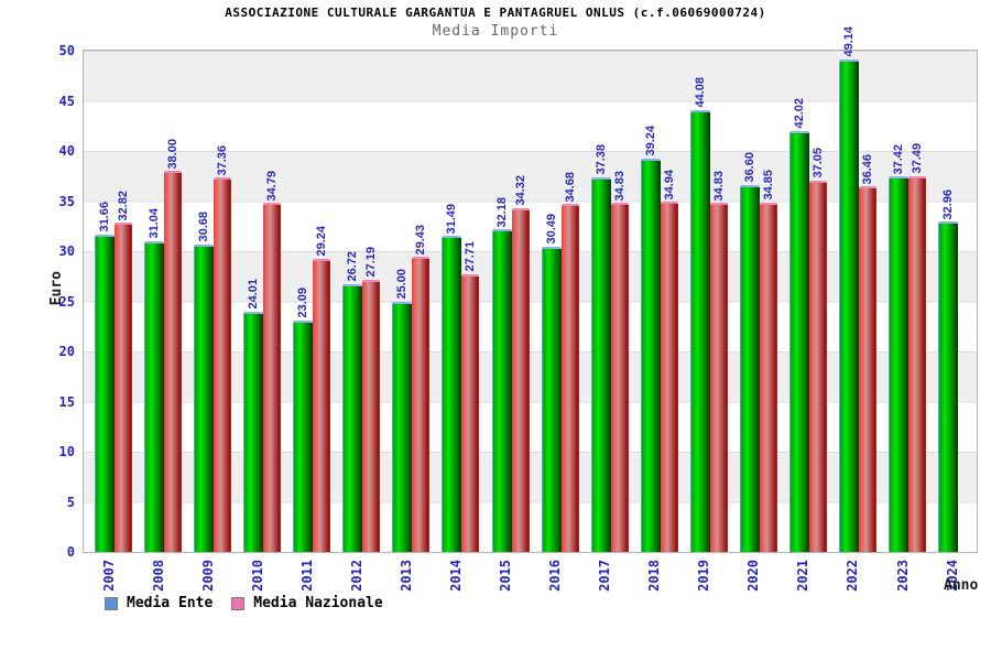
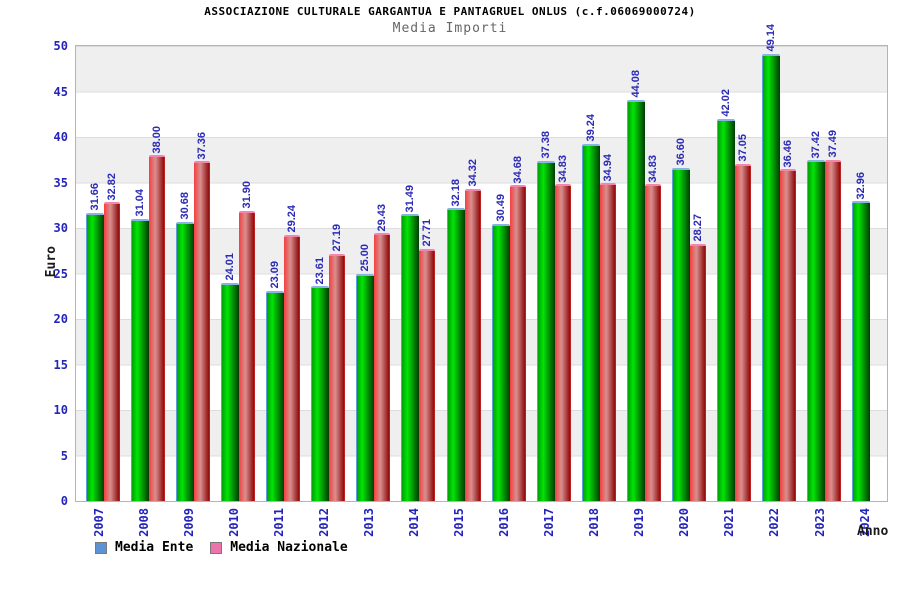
Media Nazionale/2010: 34.79 -> 31.90
Media Ente/2012: 26.72 -> 23.61
Media Nazionale/2020: 34.85 -> 28.27
